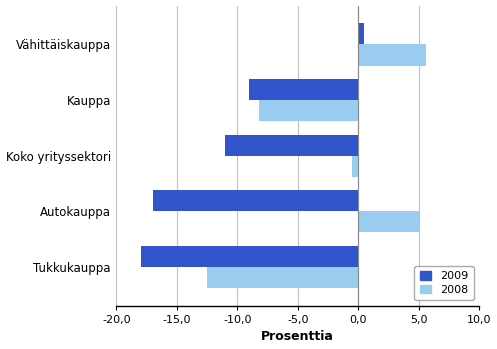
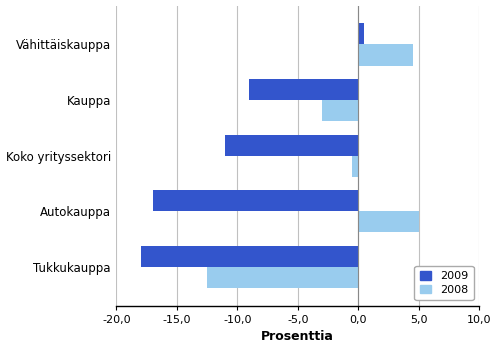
2008/Vähittäiskauppa: 5,6 -> 4,5
2008/Kauppa: -8,2 -> -3,0
